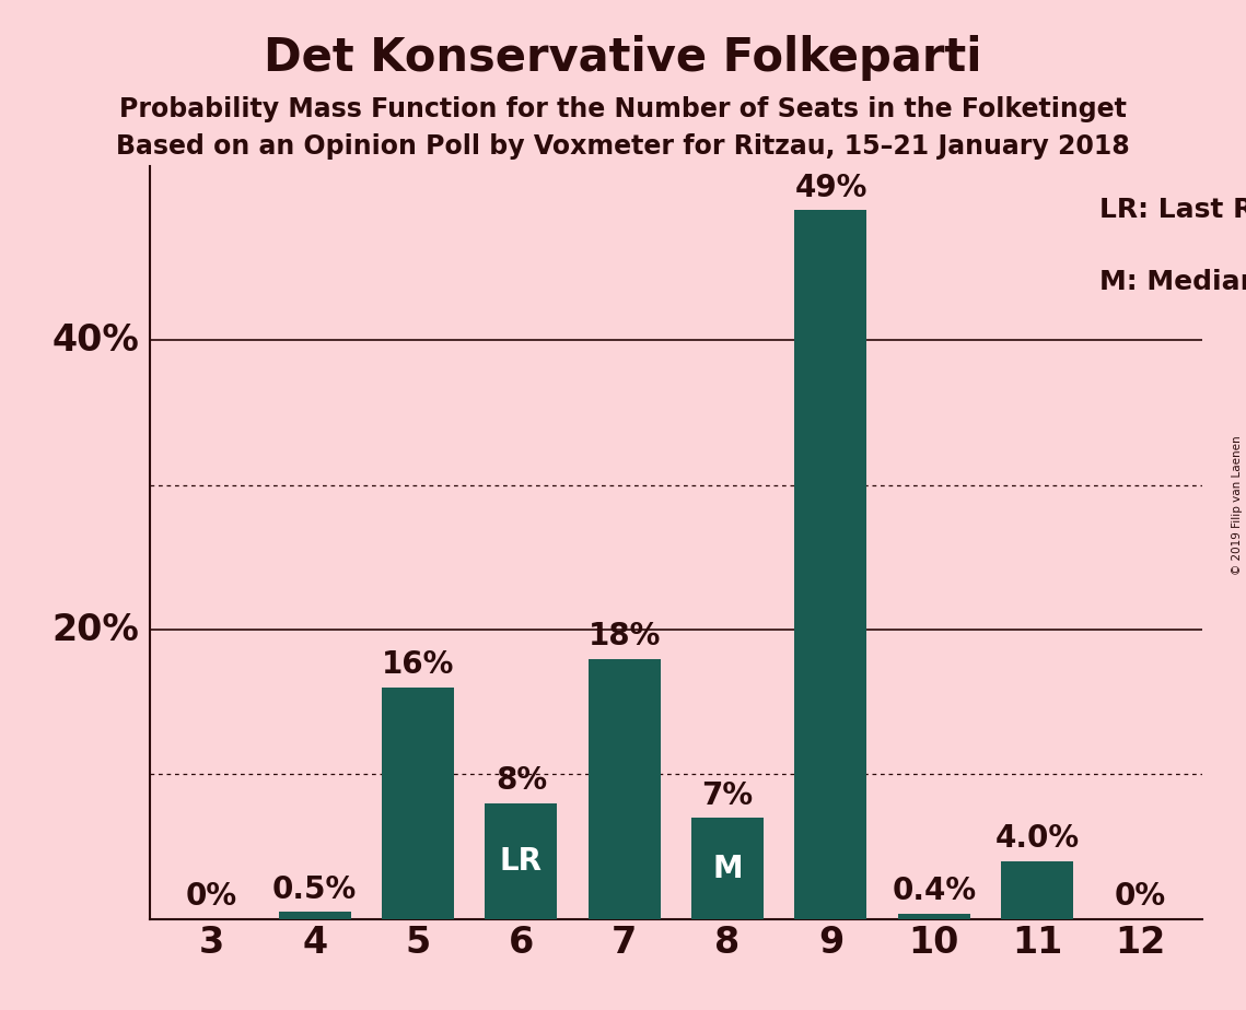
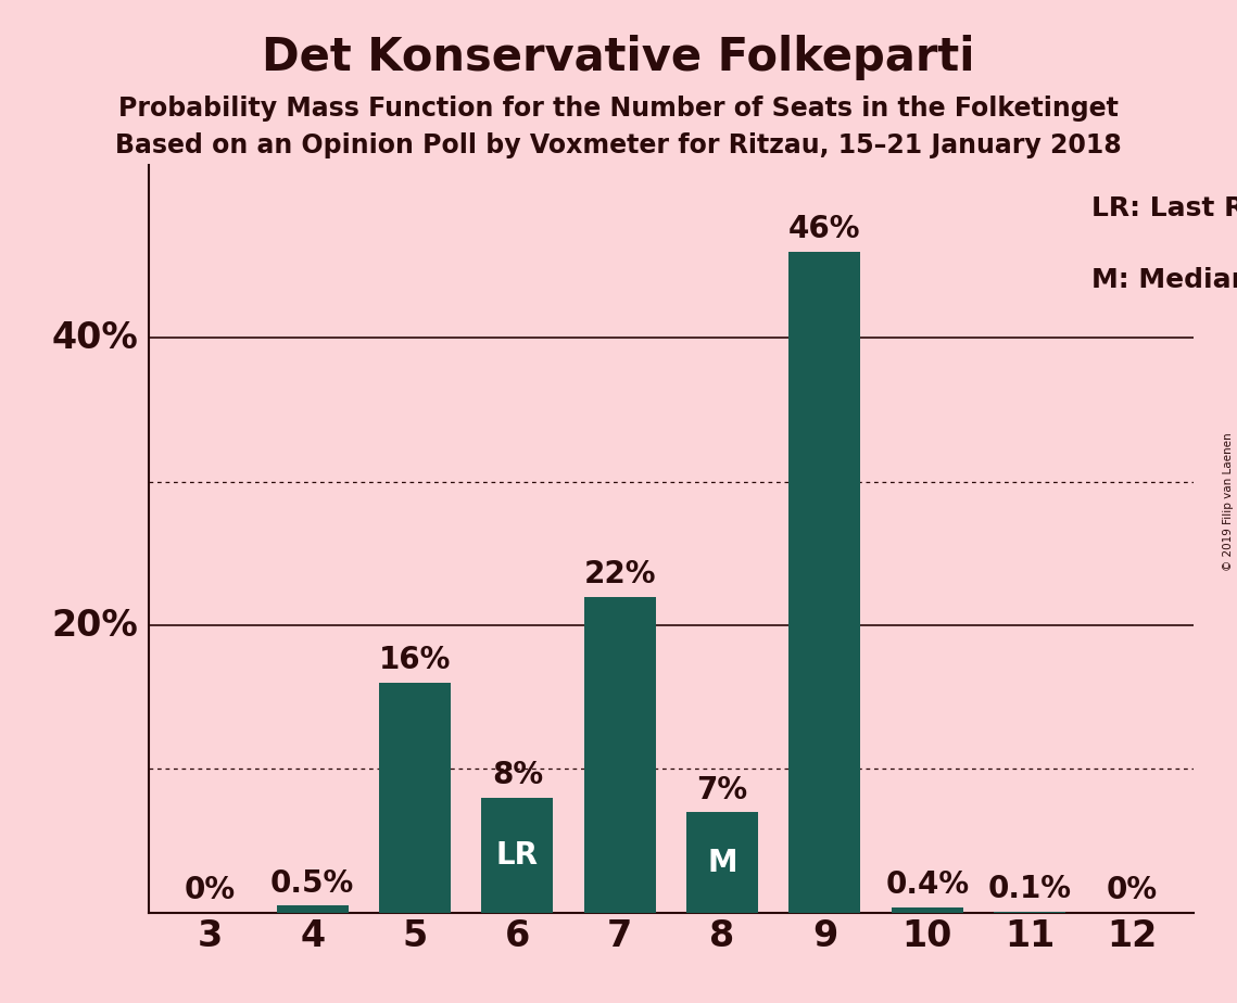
7: 18% -> 22%
9: 49% -> 46%
11: 4.0% -> 0.1%
